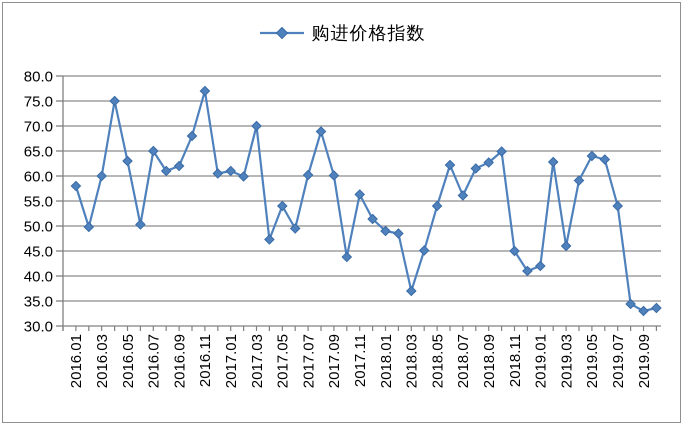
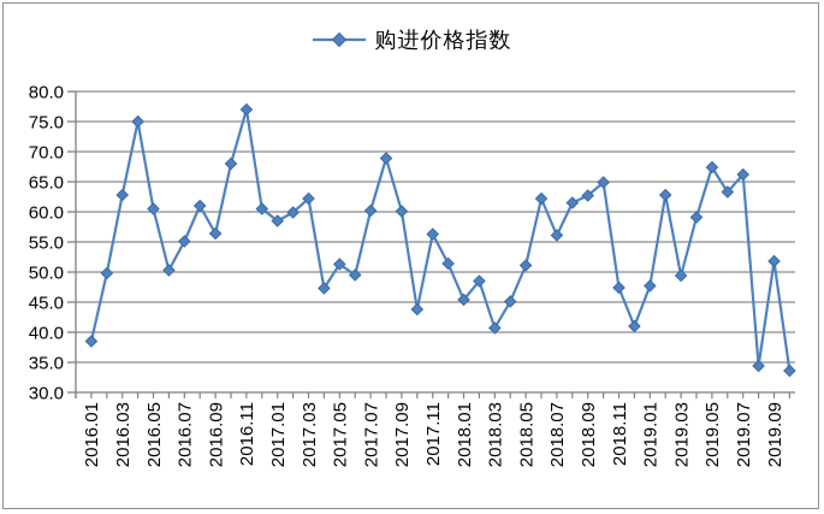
2016.01: 58 -> 38
2016.03: 60 -> 63
2016.05: 63 -> 60
2016.07: 65 -> 55
2016.09: 62 -> 56
2017.01: 61 -> 58
2017.03: 70 -> 62
2017.05: 54 -> 51
2018.01: 49 -> 45
2018.03: 37 -> 41
2018.05: 54 -> 51
2018.11: 45 -> 47
2019.01: 42 -> 48
2019.03: 46 -> 49
2019.05: 64 -> 67
2019.07: 54 -> 66
2019.09: 33 -> 52
